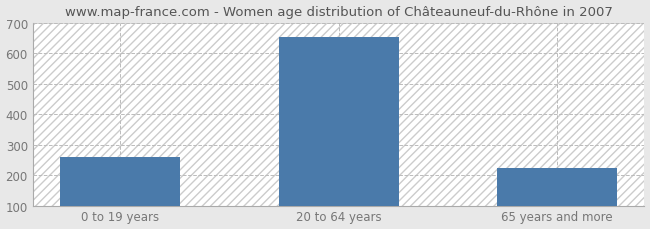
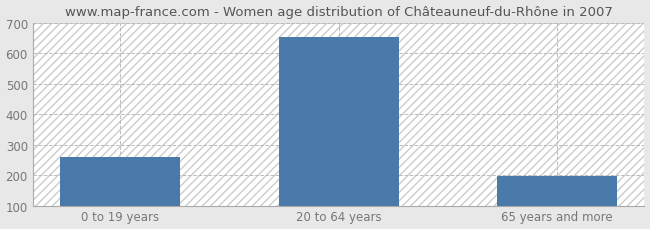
65 years and more: 225 -> 197
